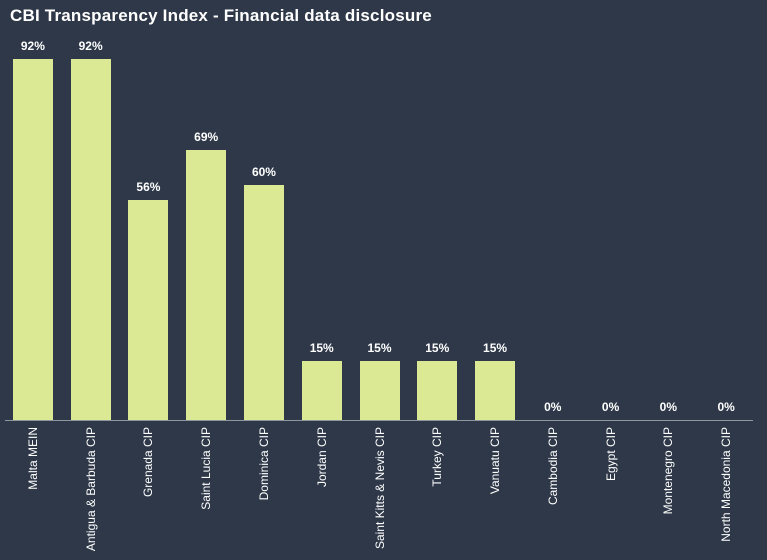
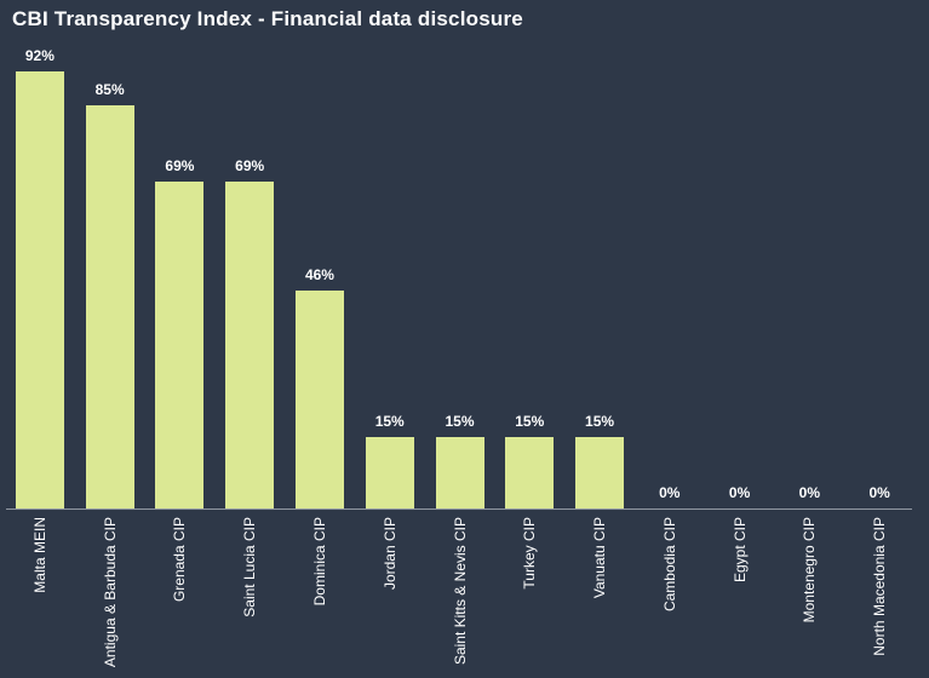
Antigua & Barbuda CIP: 92% -> 85%
Grenada CIP: 56% -> 69%
Dominica CIP: 60% -> 46%
